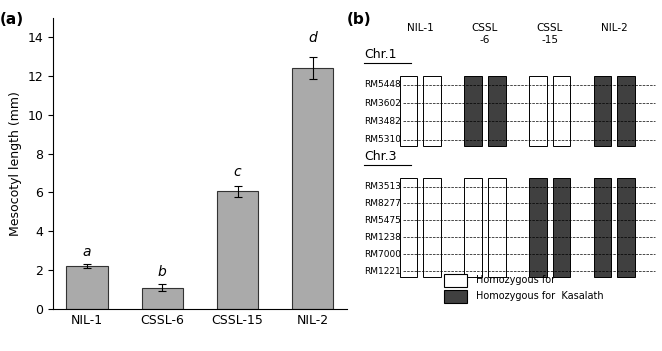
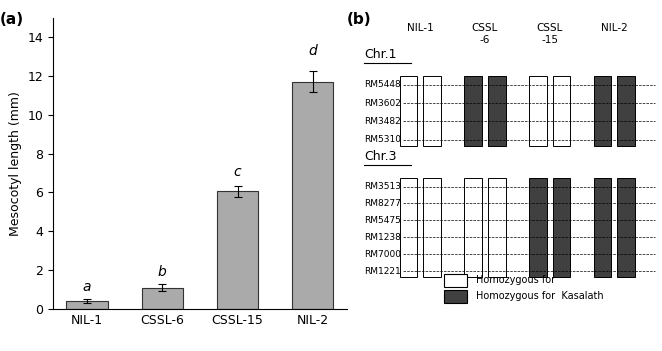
NIL-1: 2.2 -> 0.4
NIL-2: 12.4 -> 11.7
